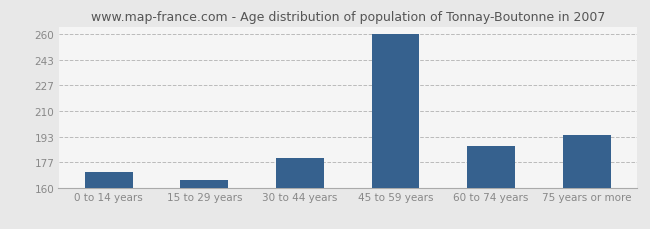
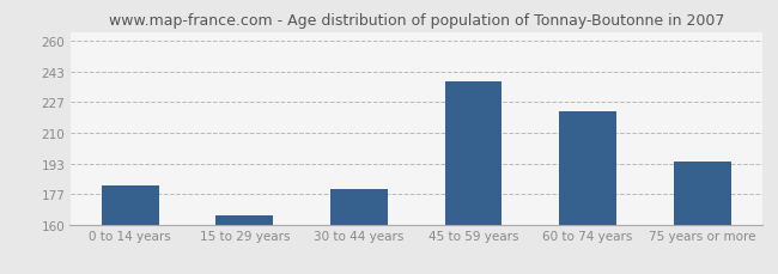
0 to 14 years: 170 -> 181
45 to 59 years: 260 -> 238
60 to 74 years: 187 -> 222
